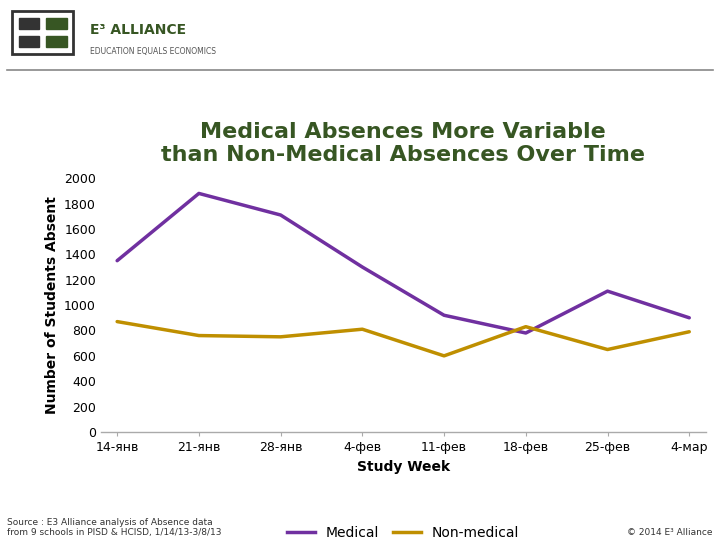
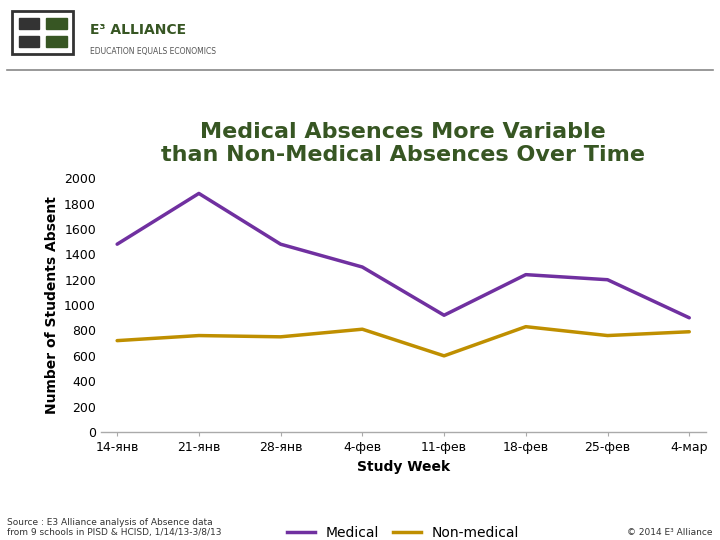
Medical/14-янв: 1350 -> 1480
Non-medical/14-янв: 870 -> 720
Medical/28-янв: 1710 -> 1480
Medical/18-фев: 780 -> 1240
Medical/25-фев: 1110 -> 1200
Non-medical/25-фев: 650 -> 760
